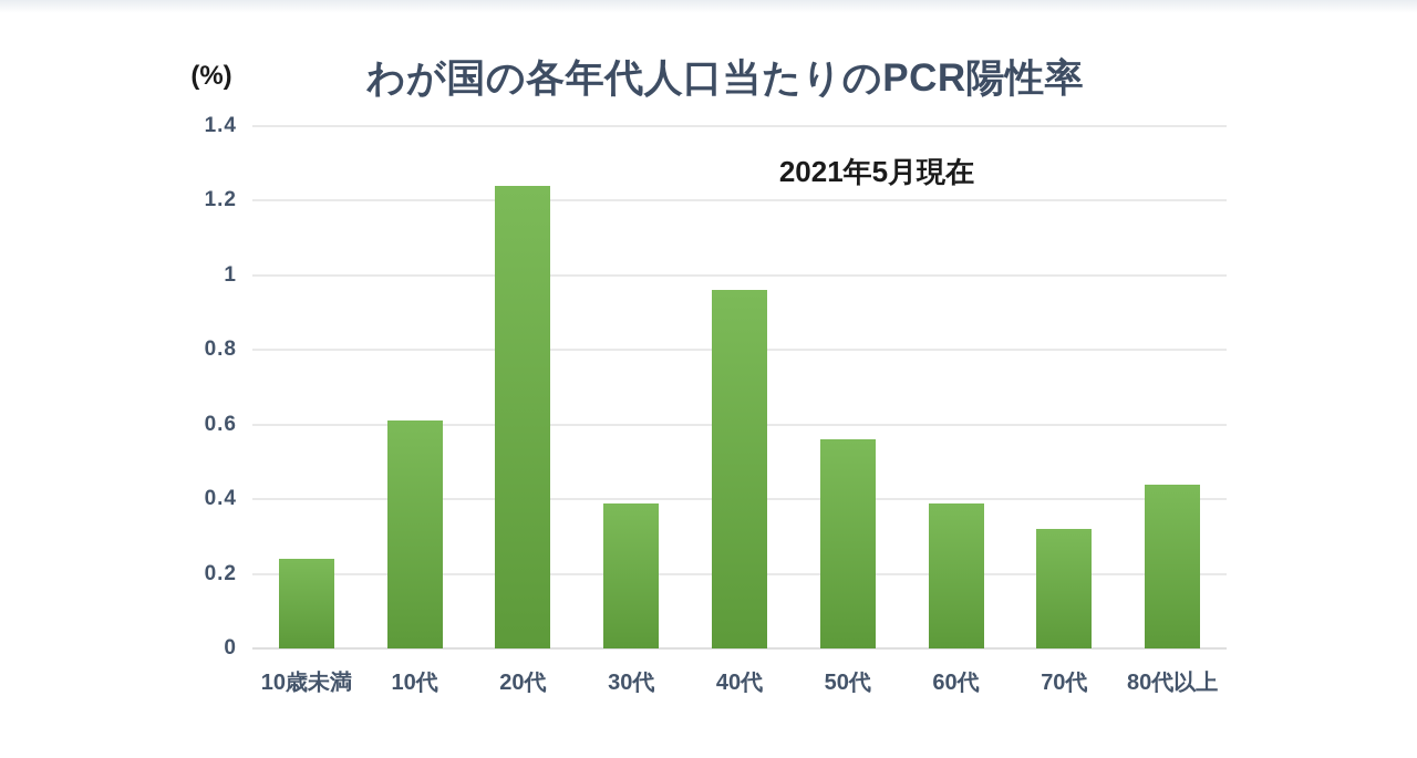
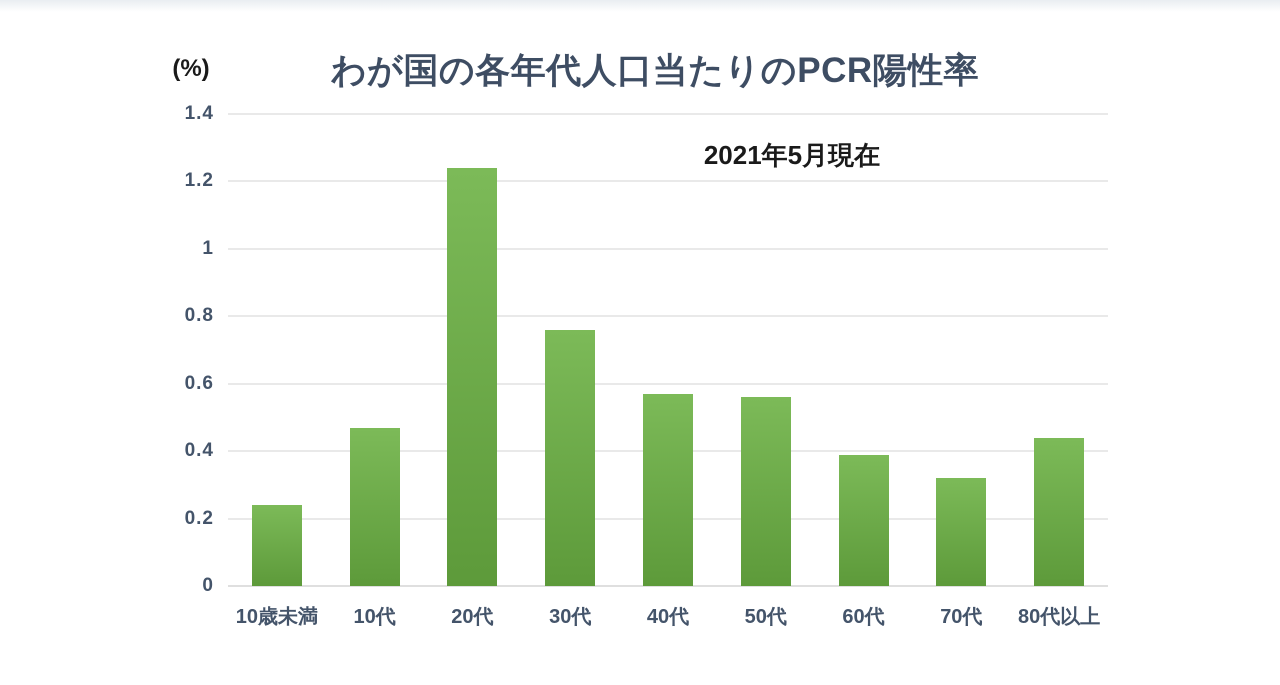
10代: 0.61 -> 0.47
30代: 0.39 -> 0.76
40代: 0.96 -> 0.57
